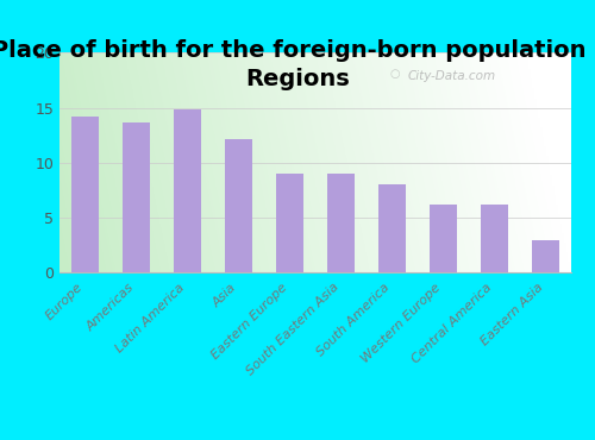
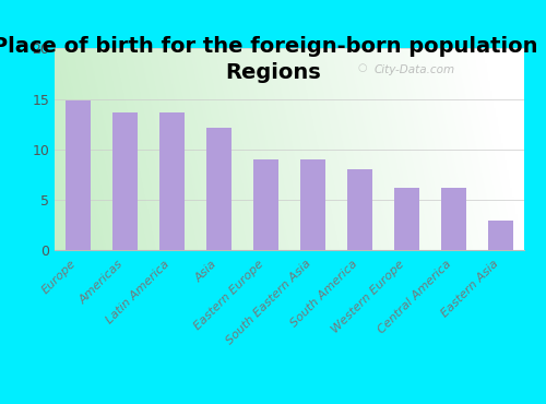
Europe: 14.2 -> 14.9
Latin America: 14.8 -> 13.7
